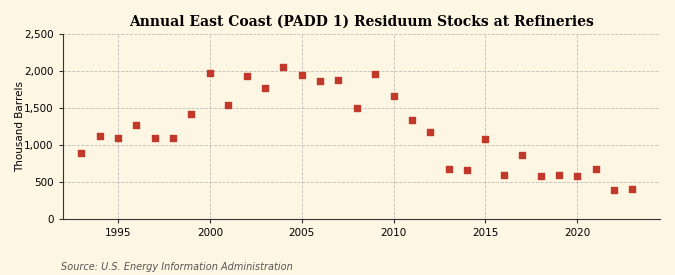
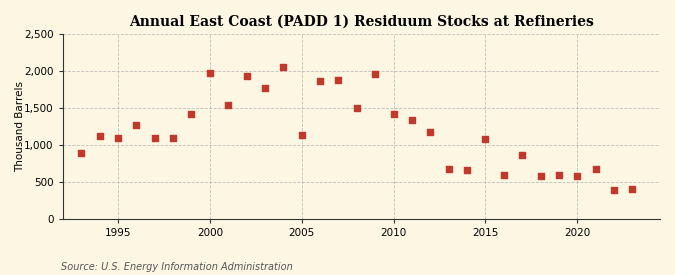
2005: 1,950 -> 1,140
2010: 1,660 -> 1,420
